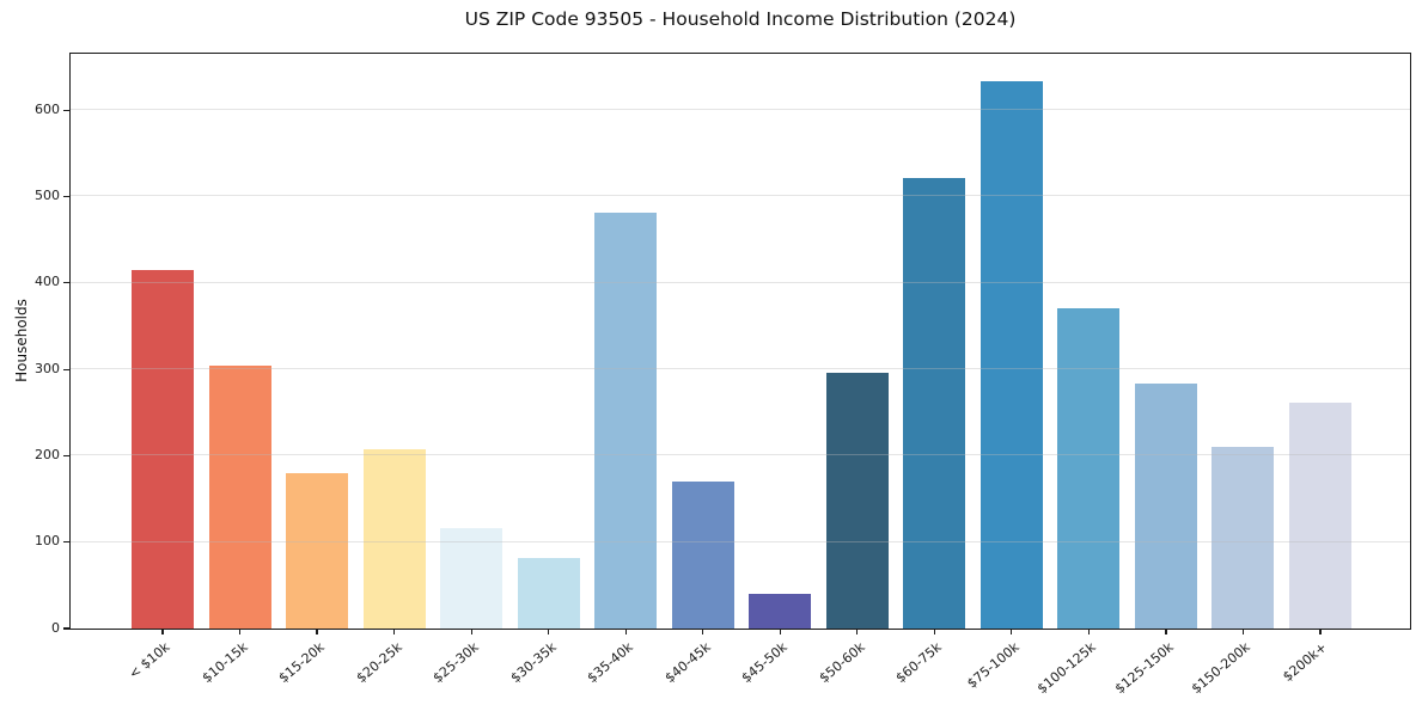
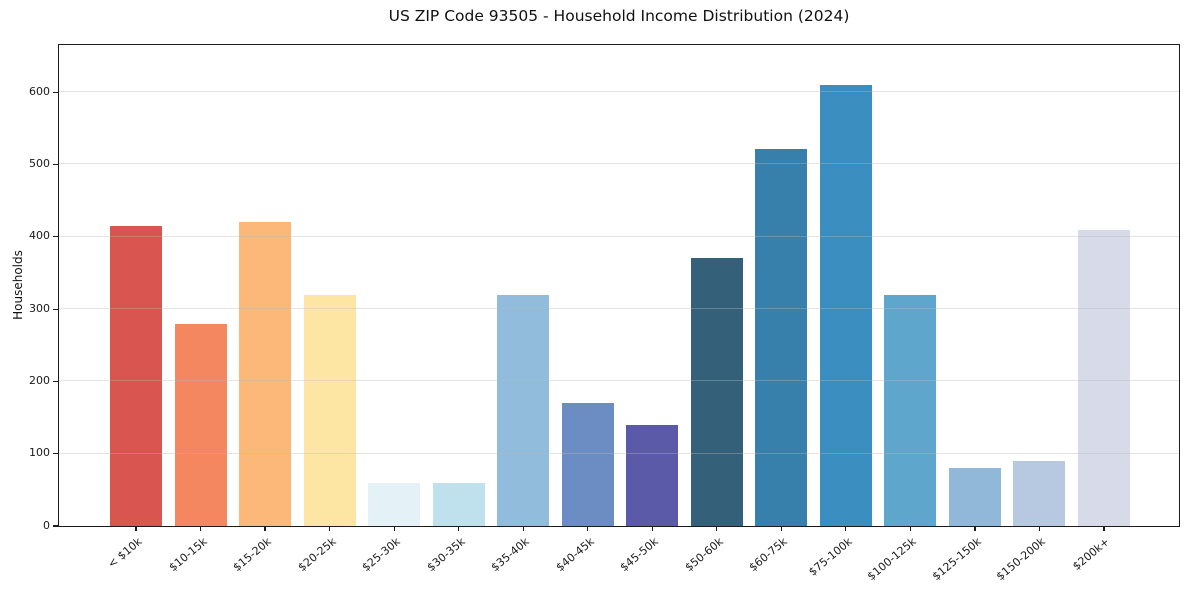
$10-15k: 300 -> 280
$15-20k: 180 -> 420
$20-25k: 210 -> 320
$25-30k: 120 -> 60
$30-35k: 80 -> 60
$35-40k: 480 -> 320
$45-50k: 40 -> 140
$50-60k: 300 -> 370
$75-100k: 630 -> 610
$100-125k: 370 -> 320
$125-150k: 280 -> 80
$150-200k: 210 -> 90
$200k+: 260 -> 410
